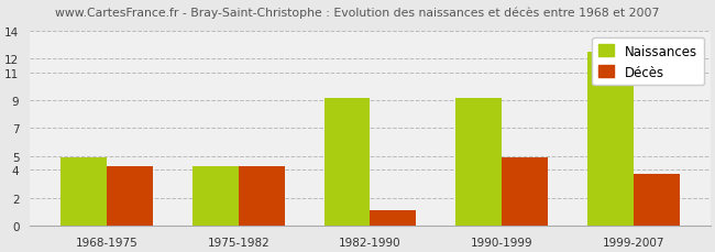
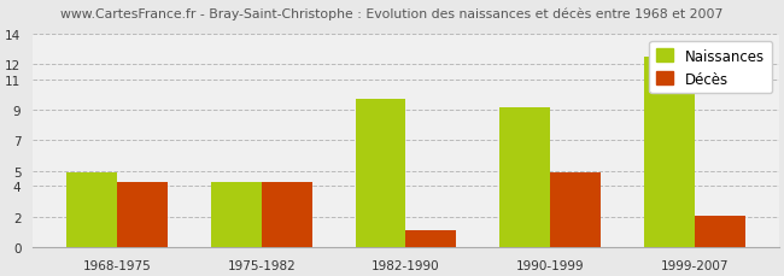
Naissances/1982-1990: 9.2 -> 9.7
Décès/1999-2007: 3.7 -> 2.1
